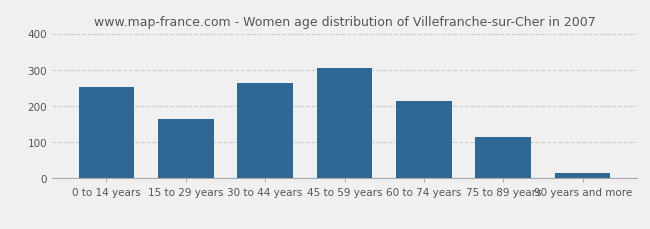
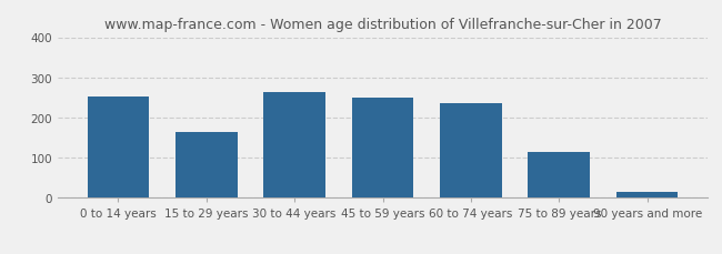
45 to 59 years: 305 -> 250
60 to 74 years: 215 -> 235
